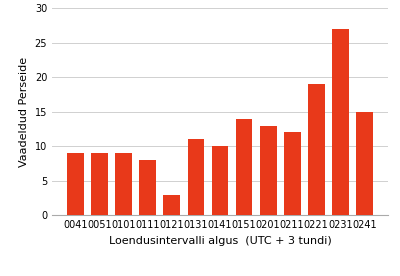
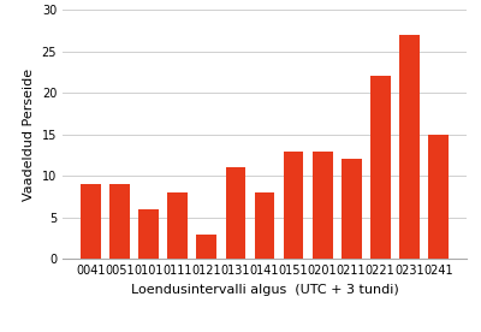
0101: 9 -> 6
0141: 10 -> 8
0151: 14 -> 13
0221: 19 -> 22
